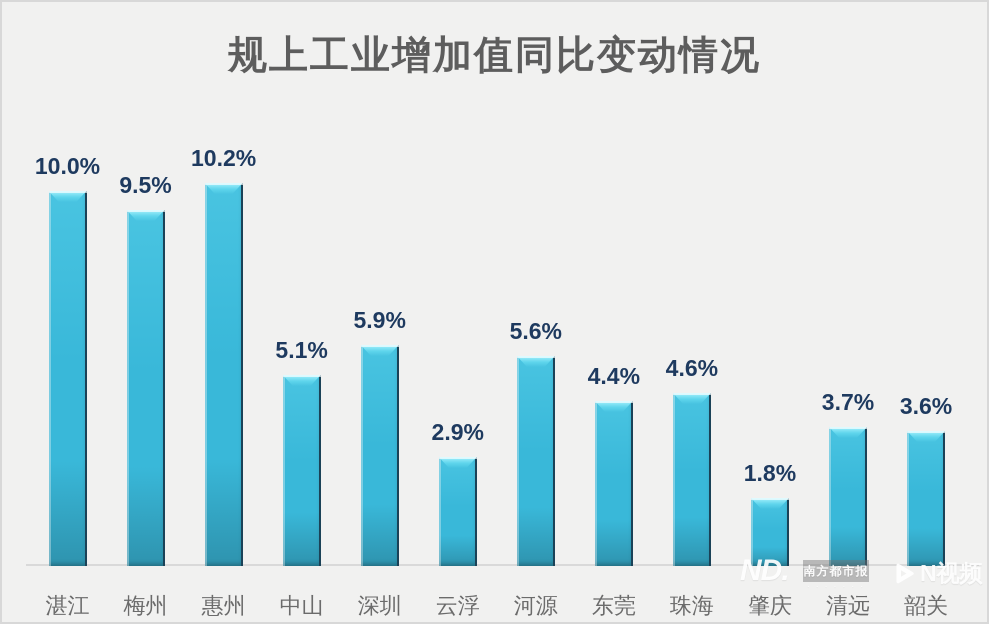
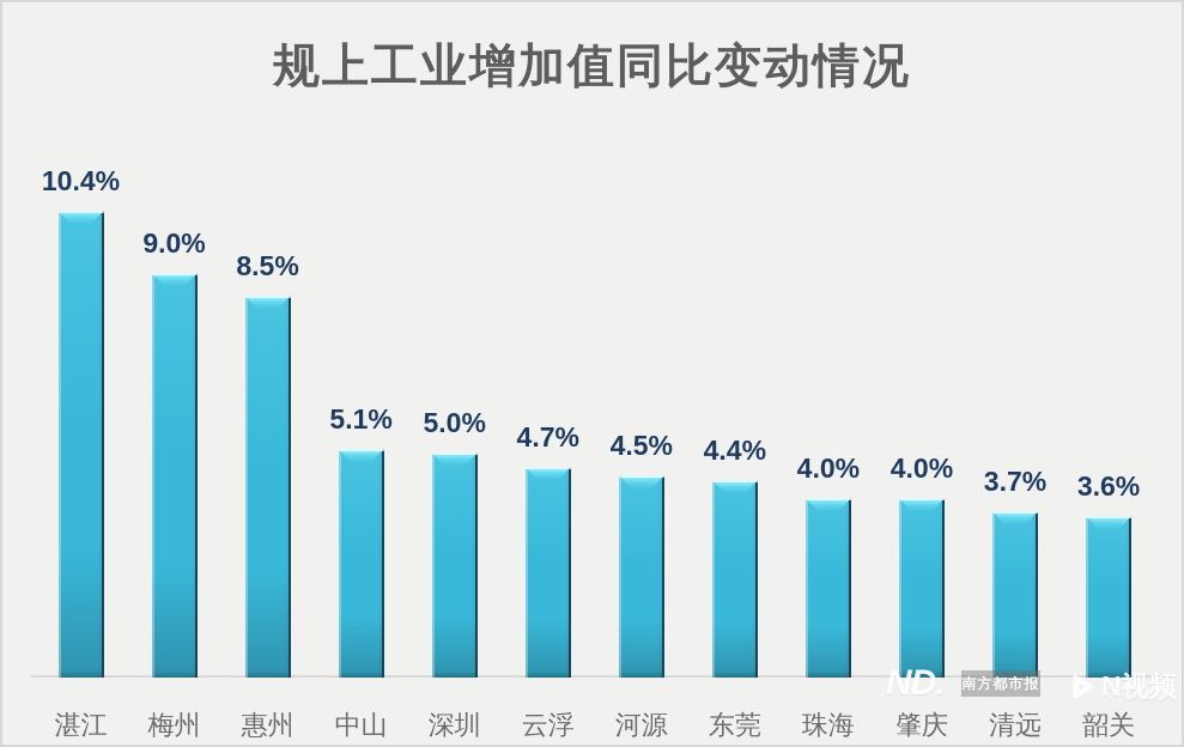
湛江: 10.0% -> 10.4%
梅州: 9.5% -> 9.0%
惠州: 10.2% -> 8.5%
深圳: 5.9% -> 5.0%
云浮: 2.9% -> 4.7%
河源: 5.6% -> 4.5%
珠海: 4.6% -> 4.0%
肇庆: 1.8% -> 4.0%
